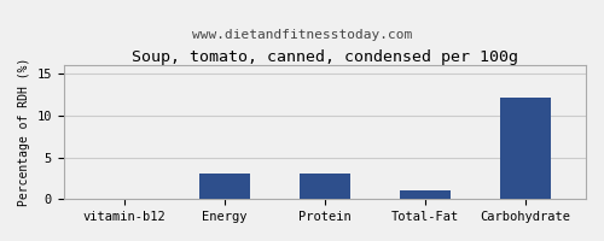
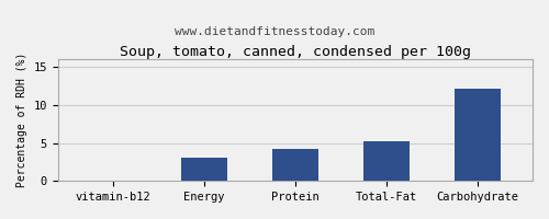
Protein: 3.0 -> 4.2
Total-Fat: 1.1 -> 5.2
